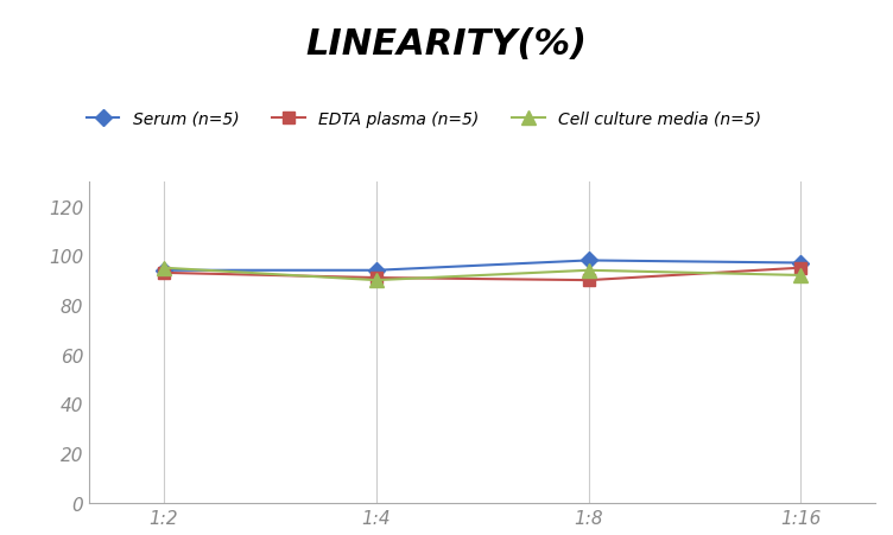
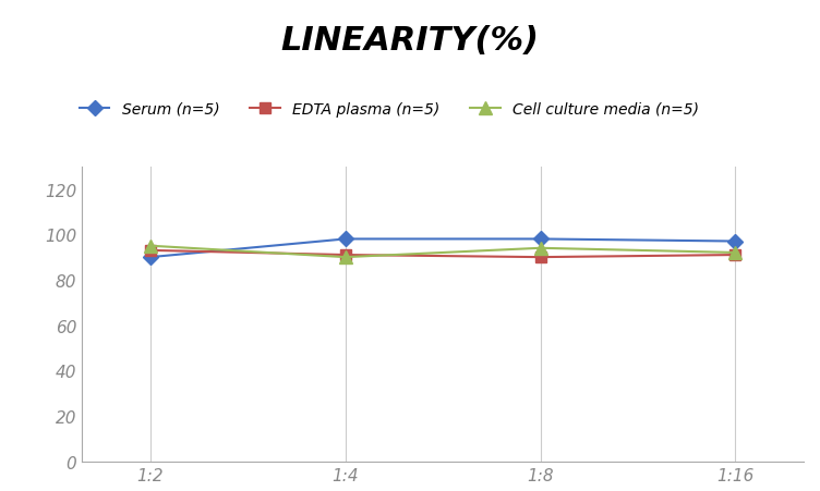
Serum (n=5)/1:2: 94 -> 90
Serum (n=5)/1:4: 94 -> 98
EDTA plasma (n=5)/1:16: 95 -> 91
